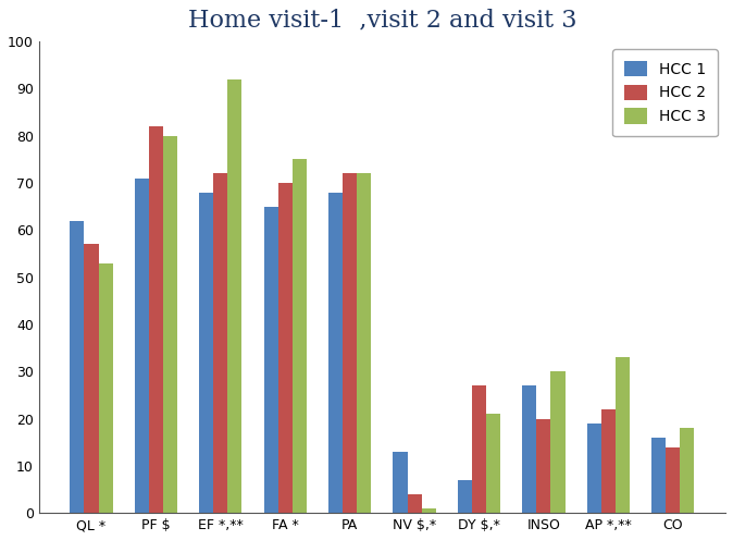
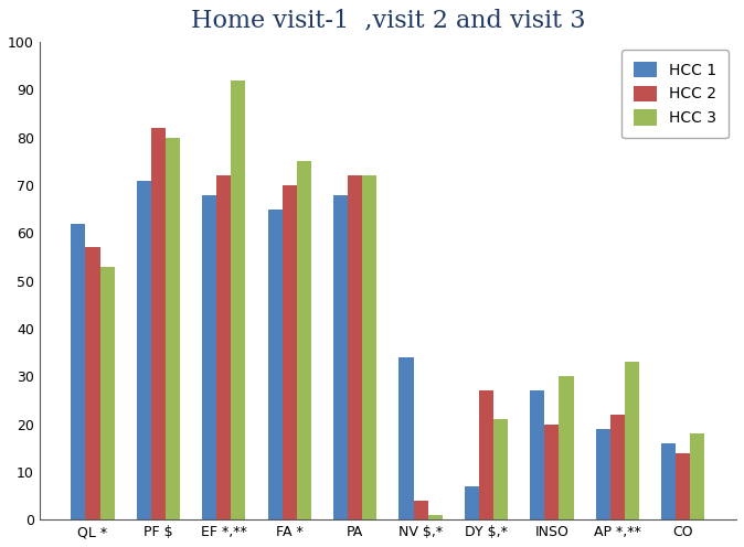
HCC 1/NV $,*: 13 -> 34
